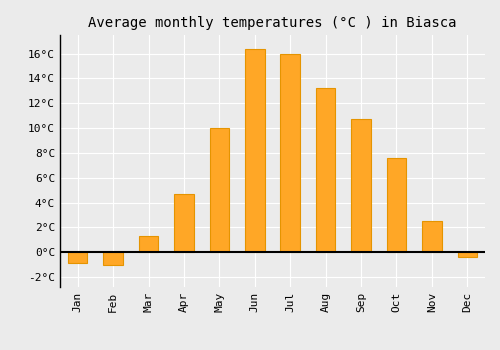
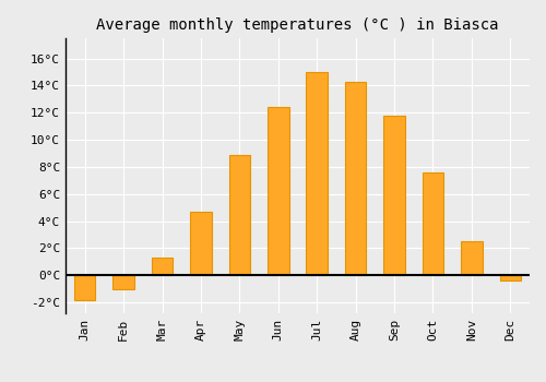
Jan: -0.9°C -> -1.8°C
May: 10.0°C -> 8.9°C
Jun: 16.4°C -> 12.4°C
Jul: 16.0°C -> 15.0°C
Aug: 13.2°C -> 14.3°C
Sep: 10.7°C -> 11.8°C
